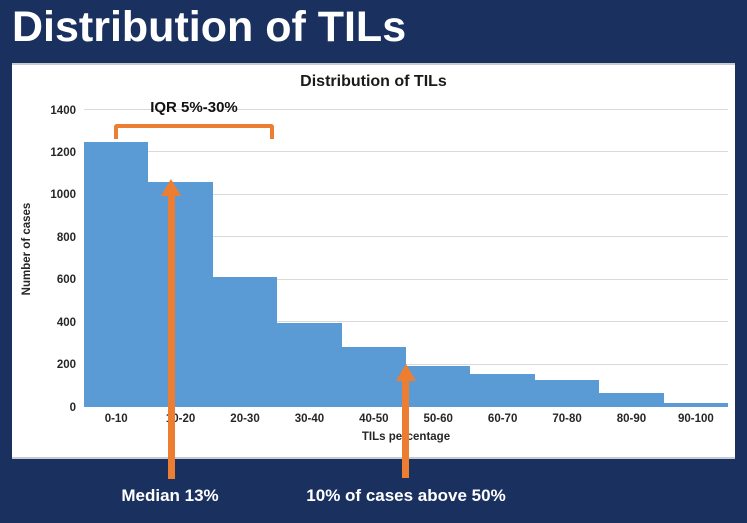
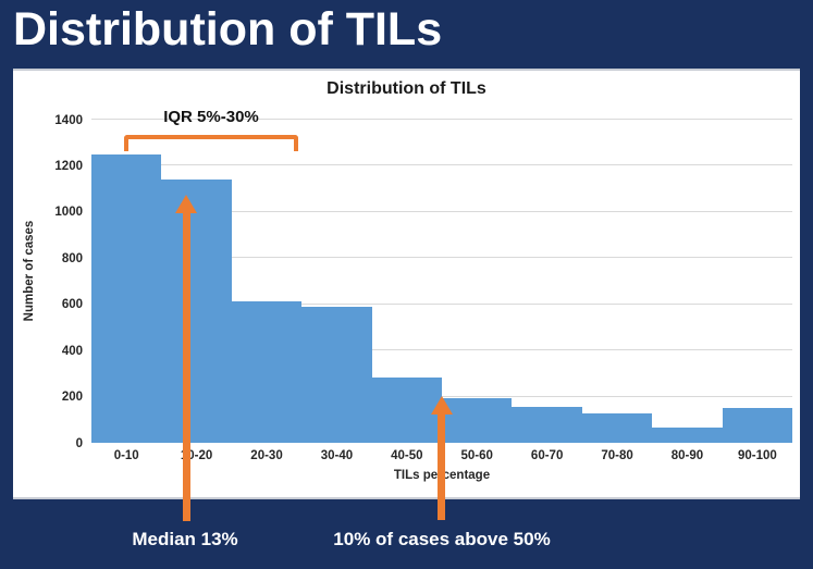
10-20: 1060 -> 1140
30-40: 400 -> 590
90-100: 20 -> 150
